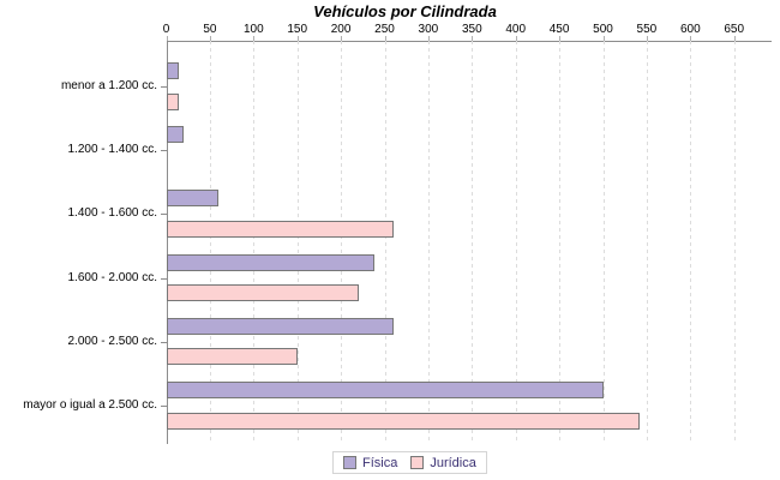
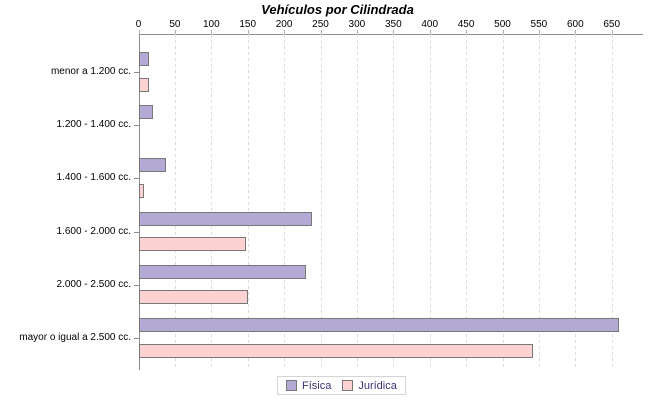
Física/1.400 - 1.600 cc.: 60 -> 40
Jurídica/1.400 - 1.600 cc.: 260 -> 10
Jurídica/1.600 - 2.000 cc.: 220 -> 150
Física/2.000 - 2.500 cc.: 260 -> 230
Física/mayor o igual a 2.500 cc.: 500 -> 660
